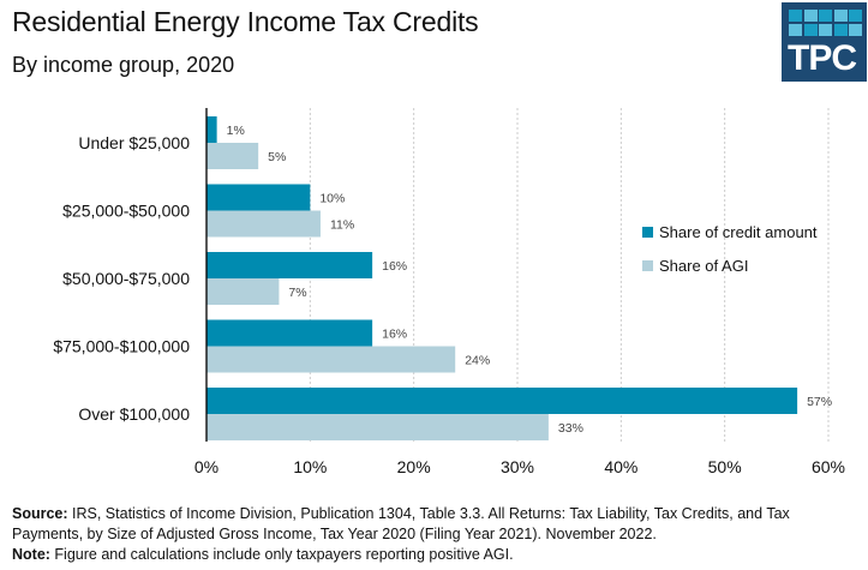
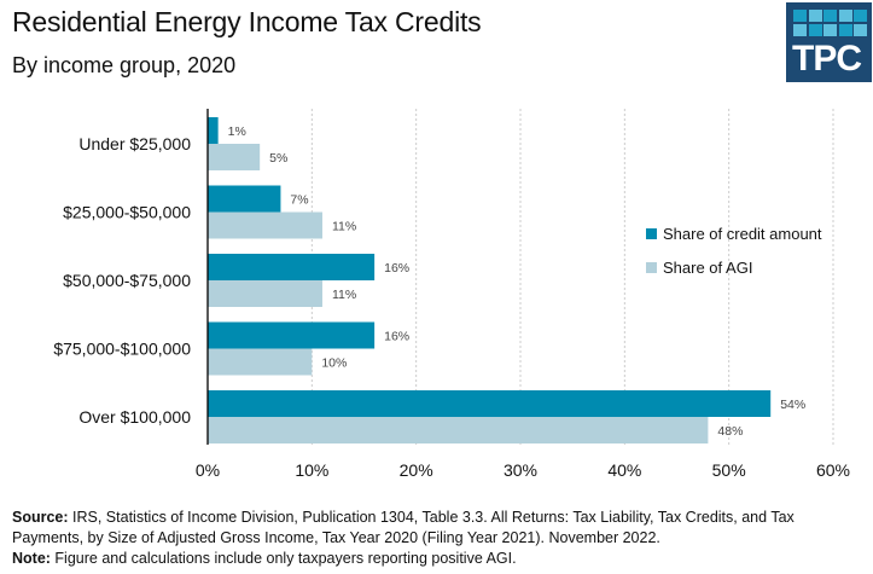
Share of credit amount/$25,000-$50,000: 10% -> 7%
Share of AGI/$50,000-$75,000: 7% -> 11%
Share of AGI/$75,000-$100,000: 24% -> 10%
Share of credit amount/Over $100,000: 57% -> 54%
Share of AGI/Over $100,000: 33% -> 48%
